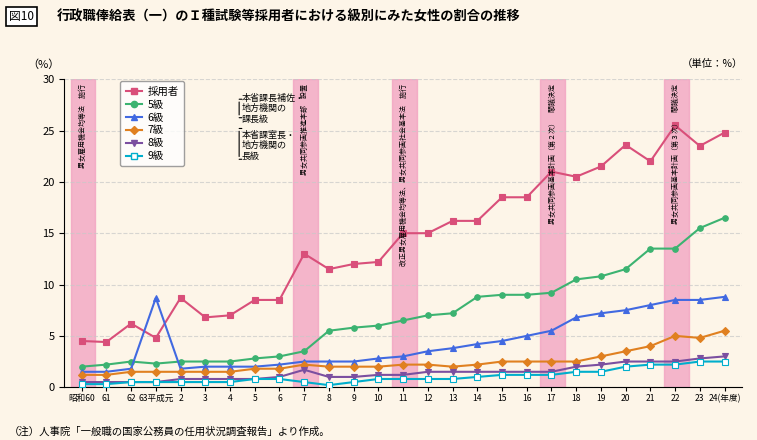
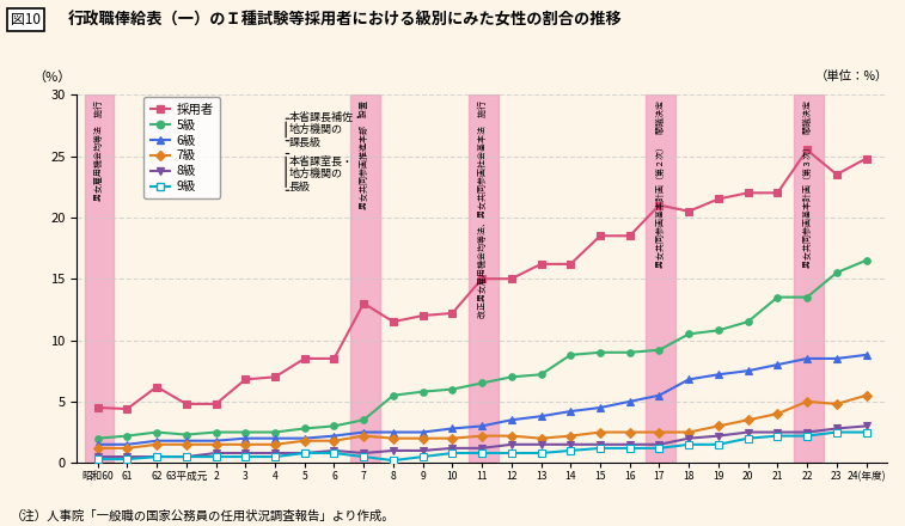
6級/63平成元: 8.7 -> 1.8
採用者/2: 8.7 -> 4.8
8級/7: 1.7 -> 0.8
採用者/20: 23.6 -> 22.0
